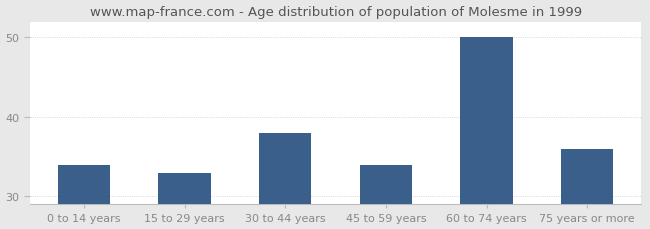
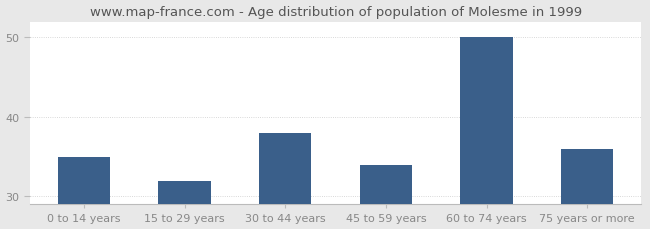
0 to 14 years: 34 -> 35
15 to 29 years: 33 -> 32
